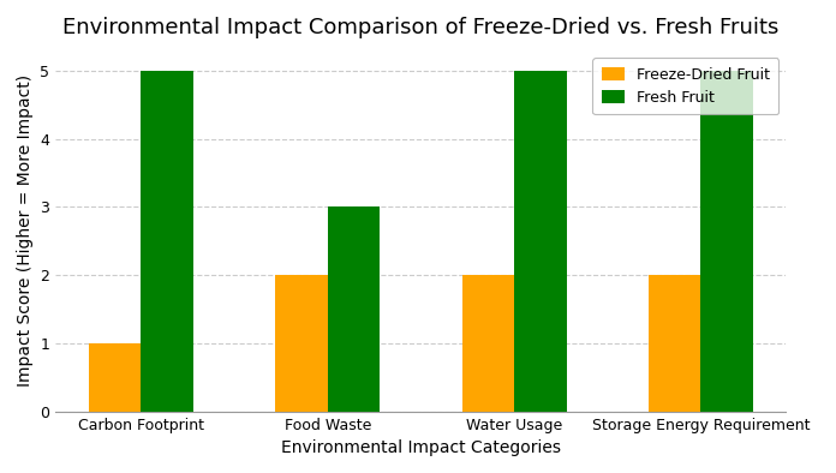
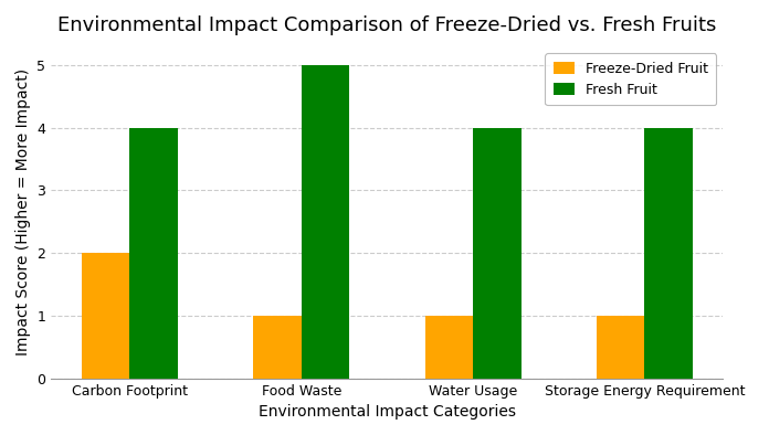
Freeze-Dried Fruit/Carbon Footprint: 1 -> 2
Fresh Fruit/Carbon Footprint: 5 -> 4
Freeze-Dried Fruit/Food Waste: 2 -> 1
Fresh Fruit/Food Waste: 3 -> 5
Freeze-Dried Fruit/Water Usage: 2 -> 1
Fresh Fruit/Water Usage: 5 -> 4
Freeze-Dried Fruit/Storage Energy Requirement: 2 -> 1
Fresh Fruit/Storage Energy Requirement: 5 -> 4
